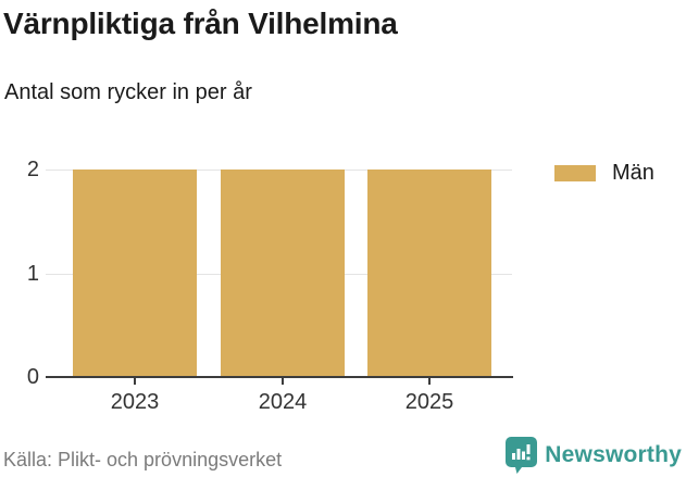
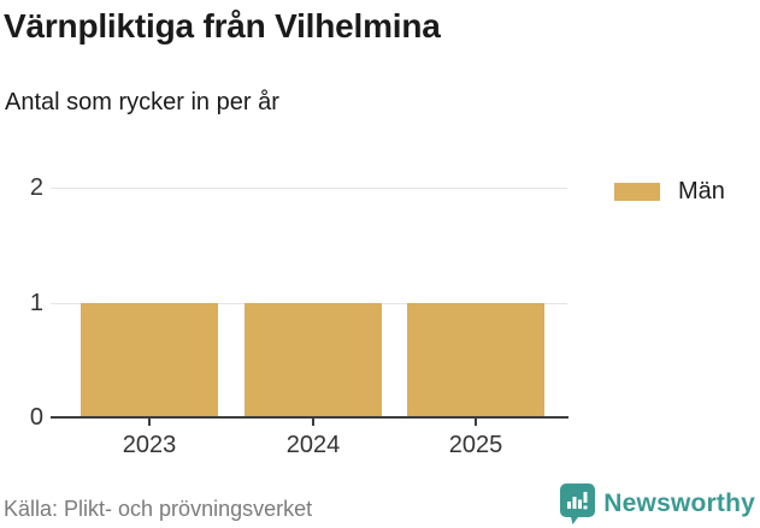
2023: 2 -> 1
2024: 2 -> 1
2025: 2 -> 1
